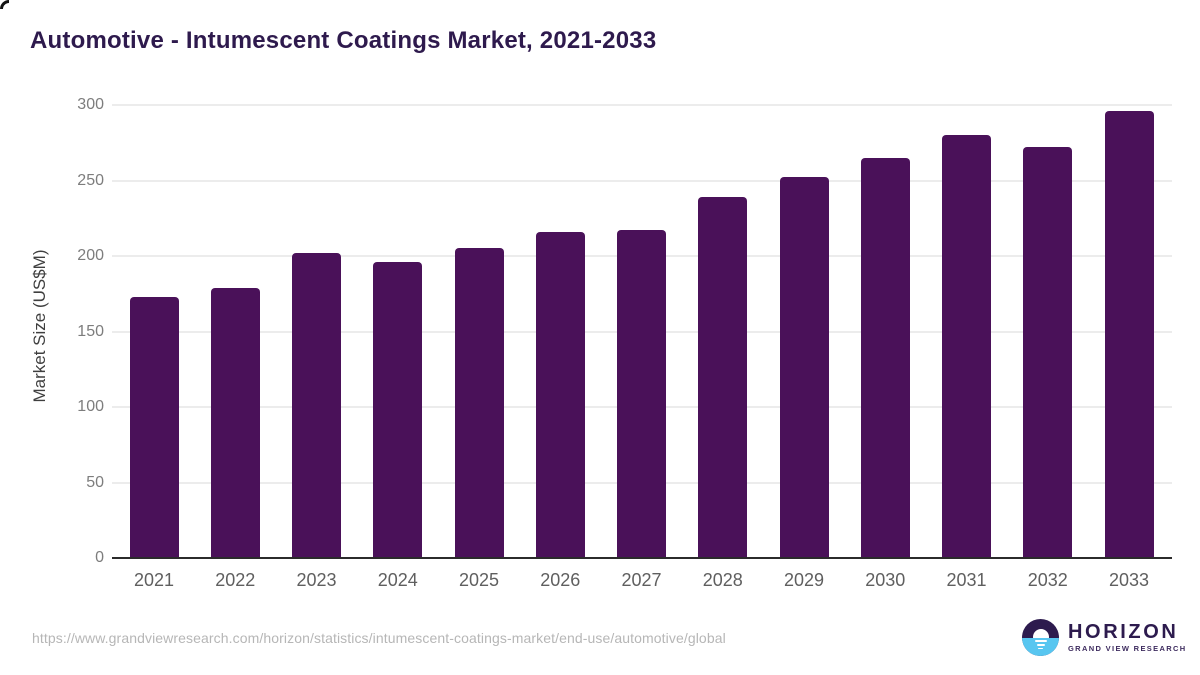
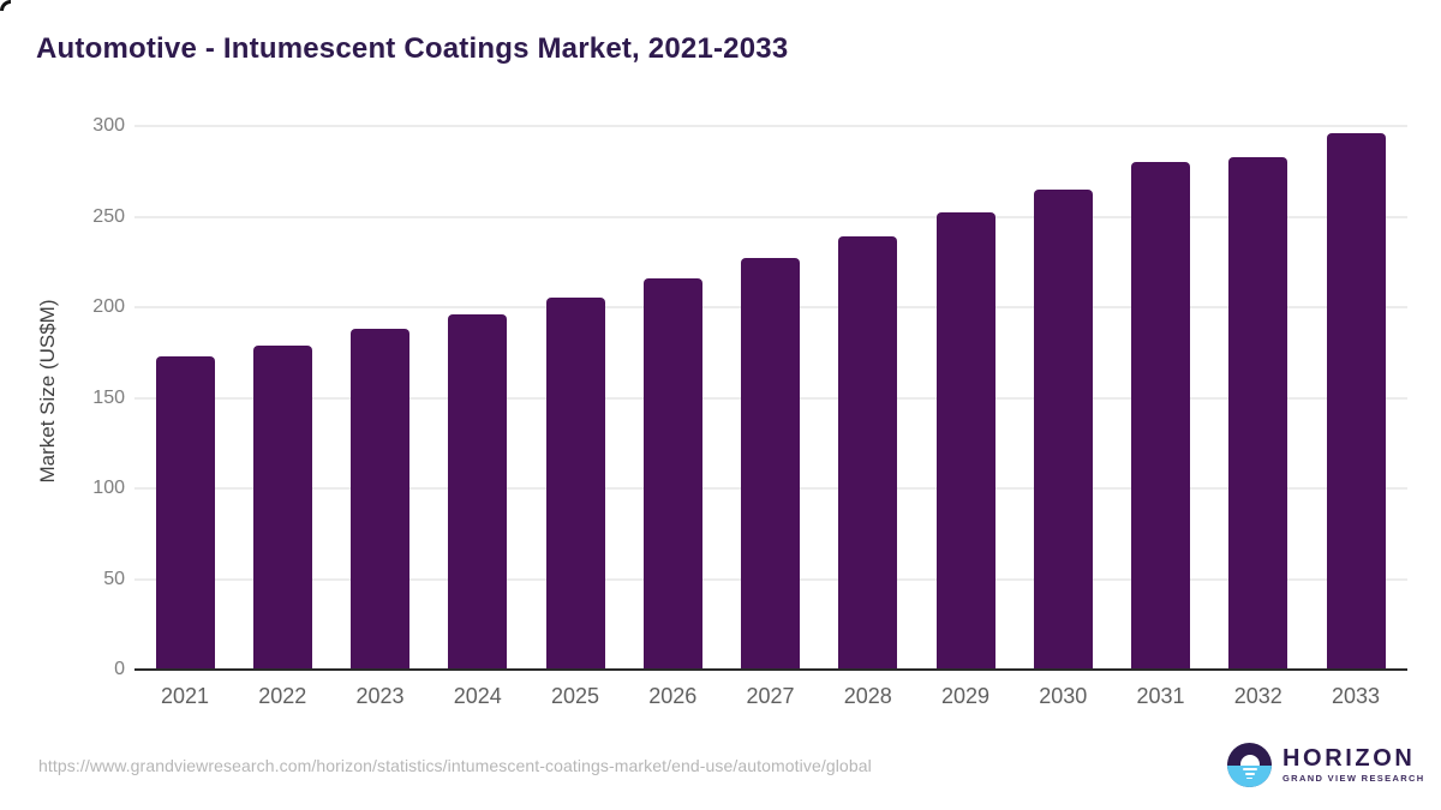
2023: 202 -> 188
2027: 217 -> 227
2032: 272 -> 283
